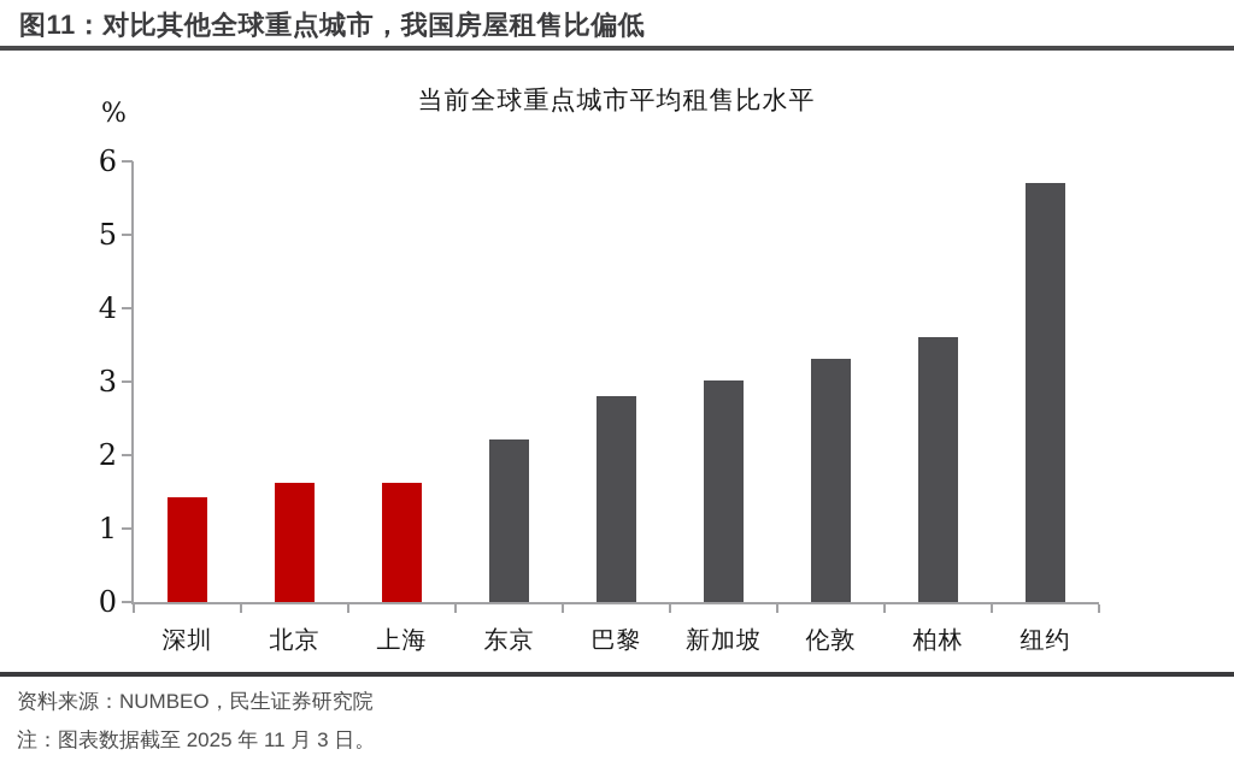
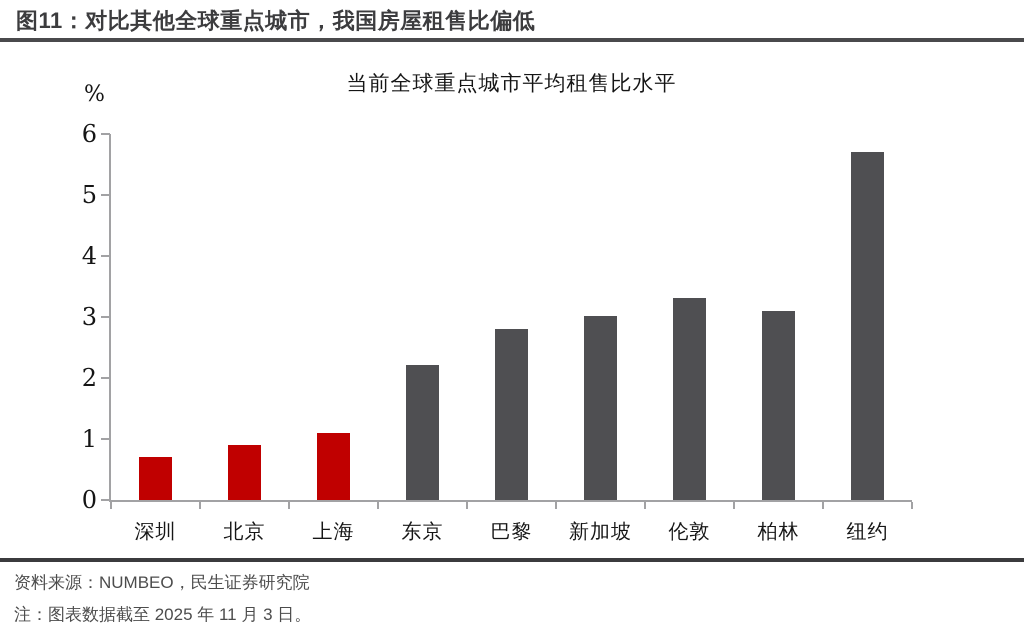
深圳: 1.4 -> 0.7
北京: 1.6 -> 0.9
上海: 1.6 -> 1.1
柏林: 3.6 -> 3.1
